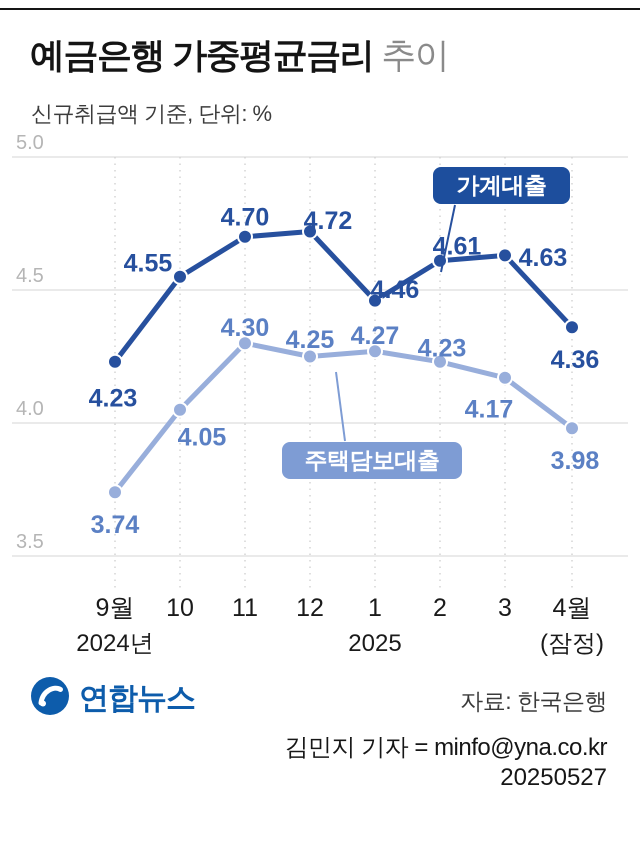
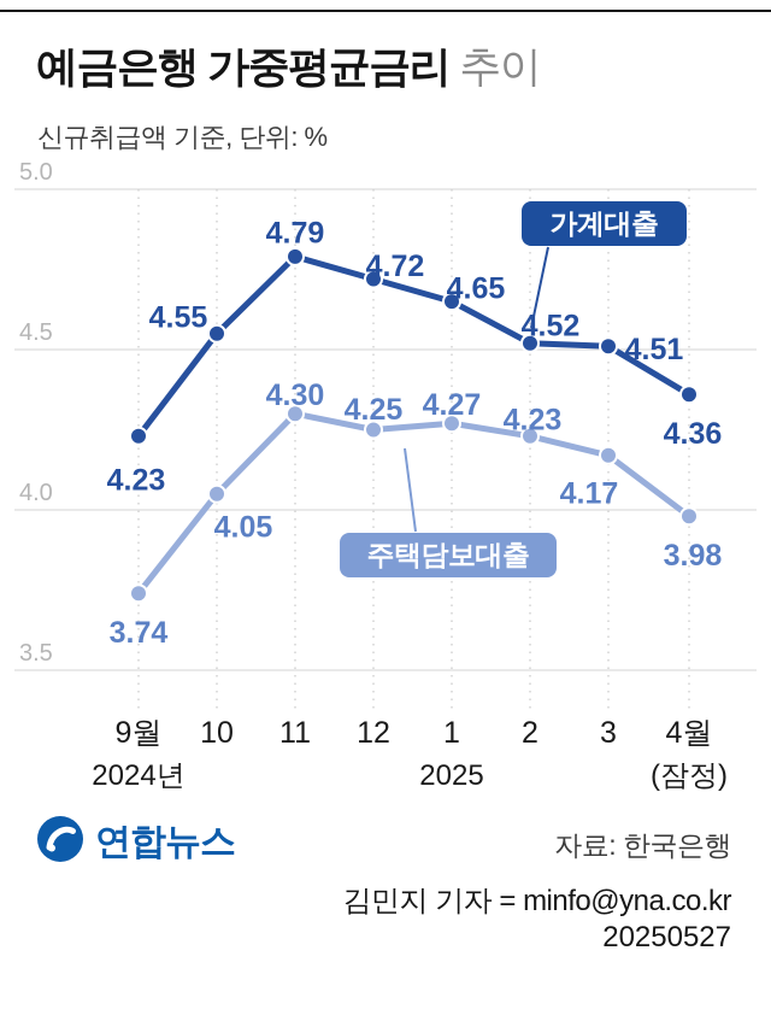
가계대출/11: 4.70 -> 4.79
가계대출/1: 4.46 -> 4.65
가계대출/2: 4.61 -> 4.52
가계대출/3: 4.63 -> 4.51
